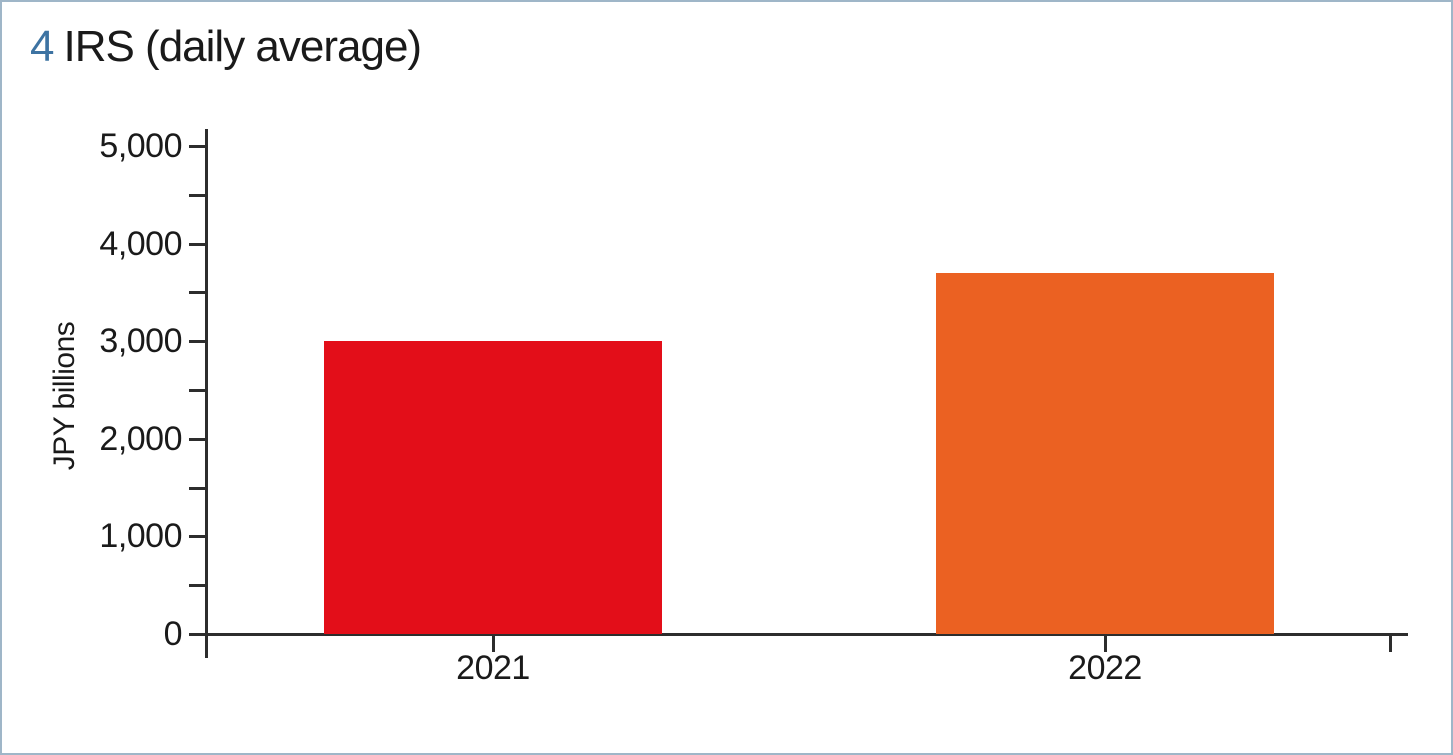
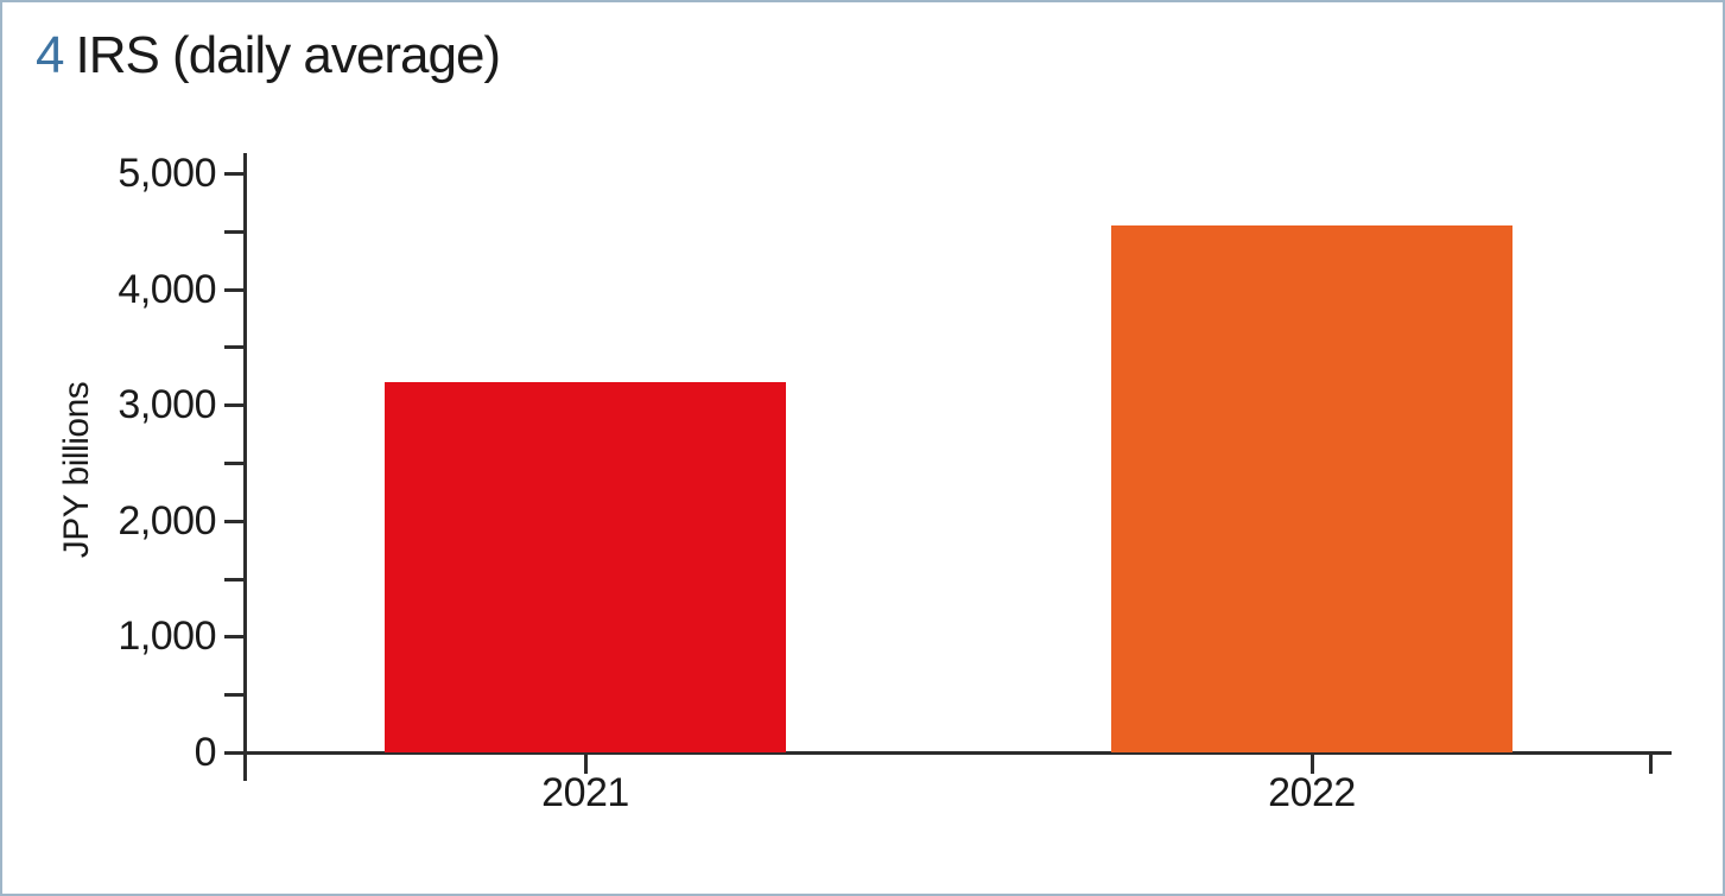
2021: 3000 -> 3200
2022: 3700 -> 4600
